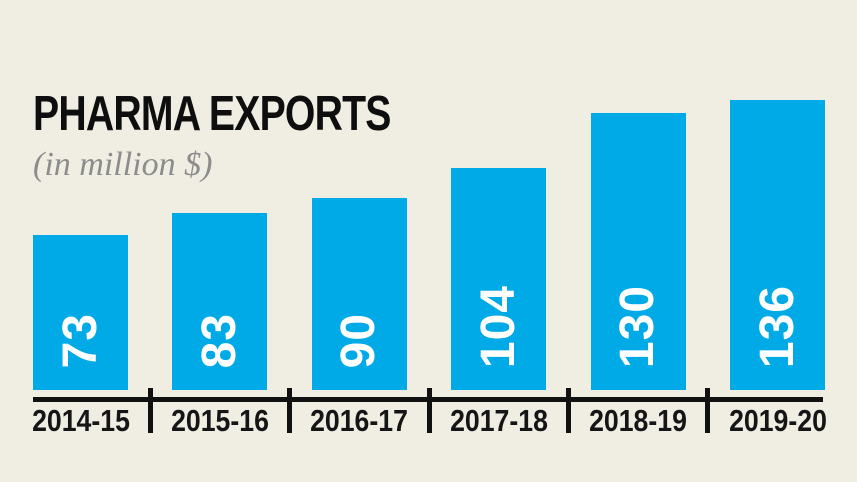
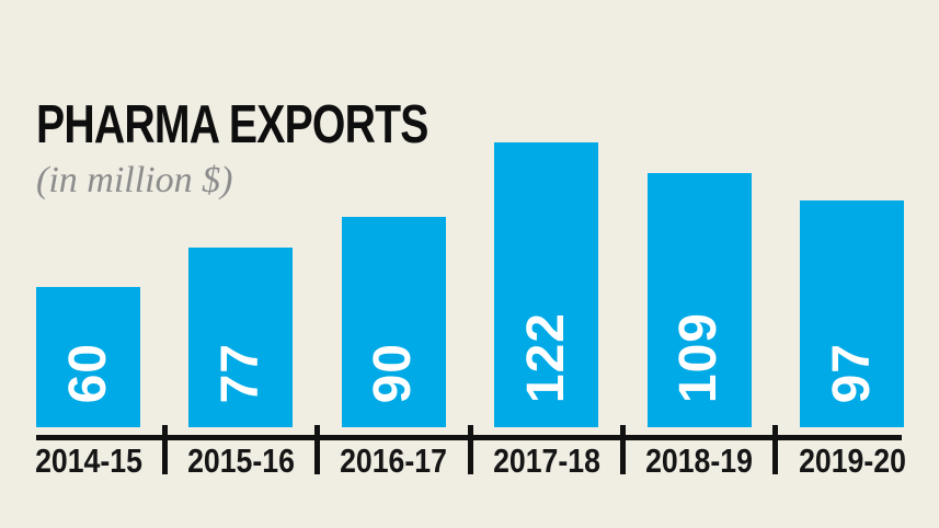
2014-15: 73 -> 60
2015-16: 83 -> 77
2017-18: 104 -> 122
2018-19: 130 -> 109
2019-20: 136 -> 97
